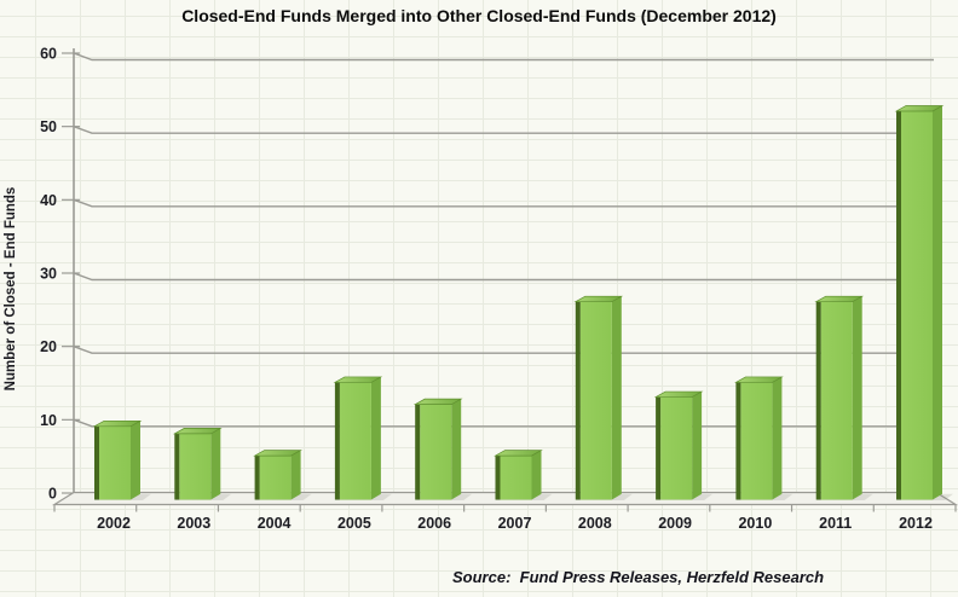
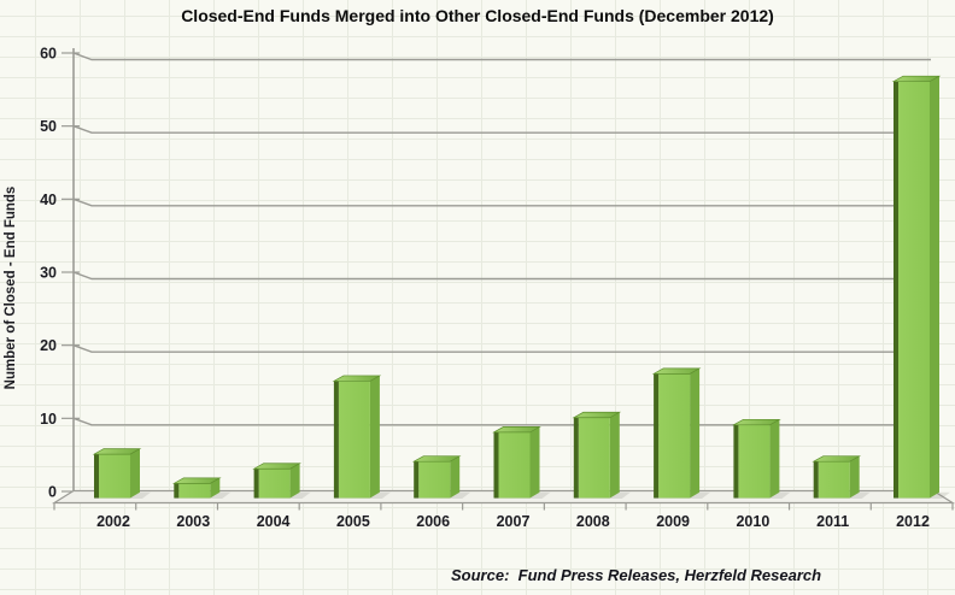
2002: 10 -> 6
2003: 9 -> 2
2004: 6 -> 4
2006: 13 -> 5
2007: 6 -> 9
2008: 27 -> 11
2009: 14 -> 17
2010: 16 -> 10
2011: 27 -> 5
2012: 53 -> 57
